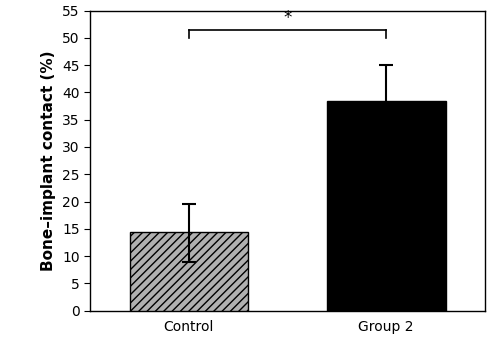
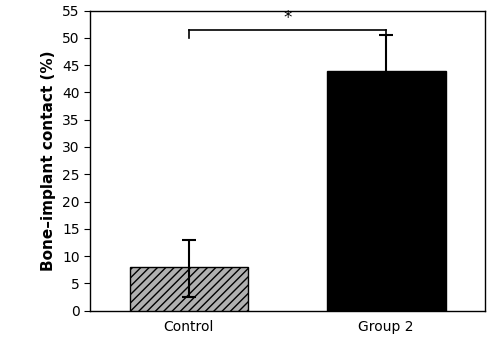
Control: 14.5 -> 8.0
Group 2: 38.5 -> 44.0
